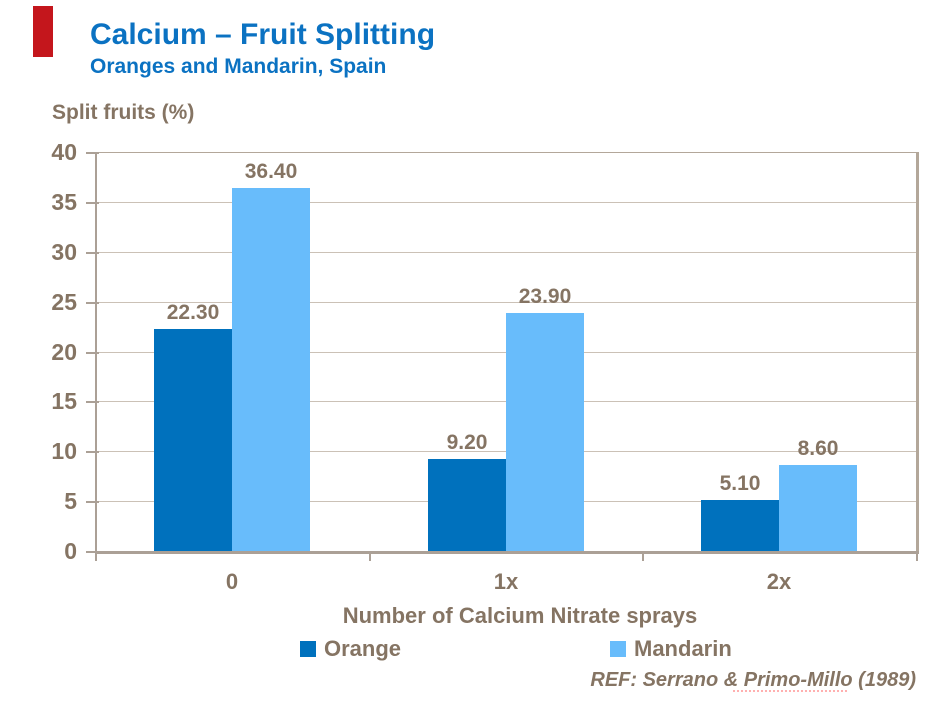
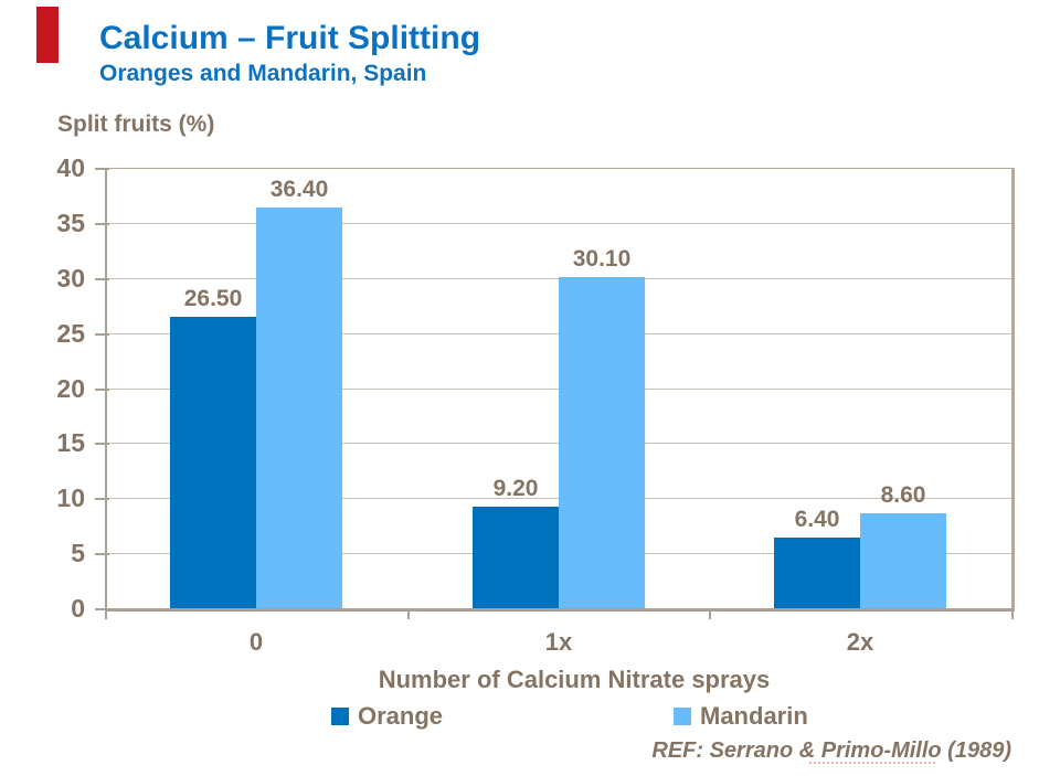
Orange/0: 22.30 -> 26.50
Mandarin/1x: 23.90 -> 30.10
Orange/2x: 5.10 -> 6.40
